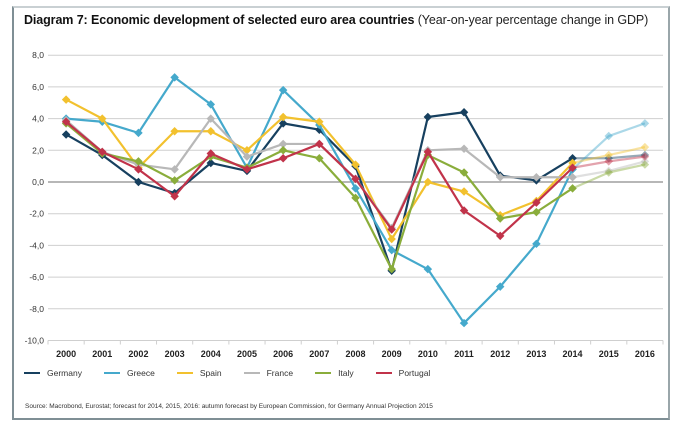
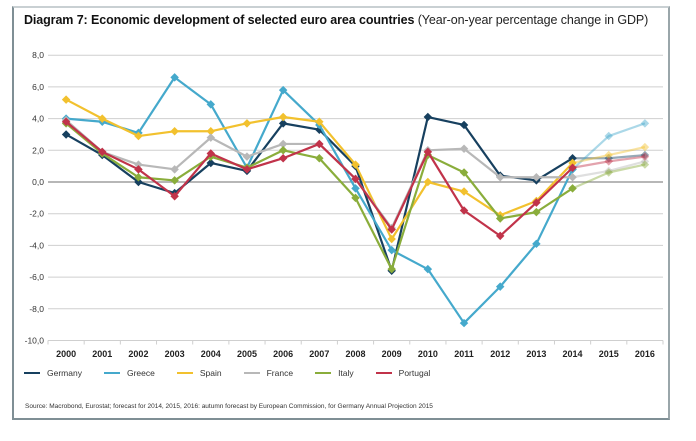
Spain/2002: 0,9 -> 2,9
Italy/2002: 1,3 -> 0,3
France/2004: 4,0 -> 2,8
Spain/2005: 2,0 -> 3,7
Germany/2011: 4,4 -> 3,6
